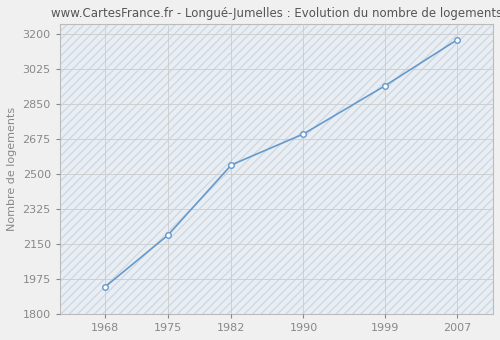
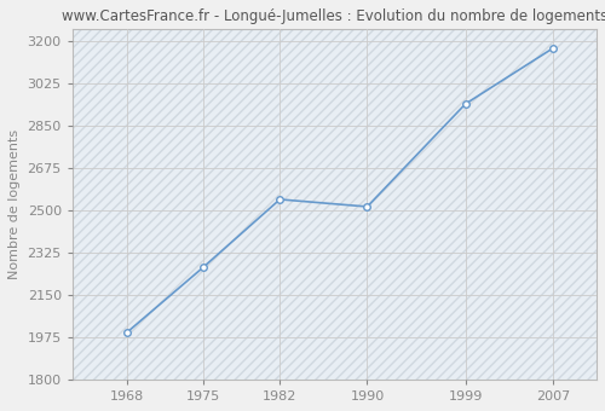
1968: 1935 -> 1995
1975: 2195 -> 2265
1990: 2700 -> 2515
